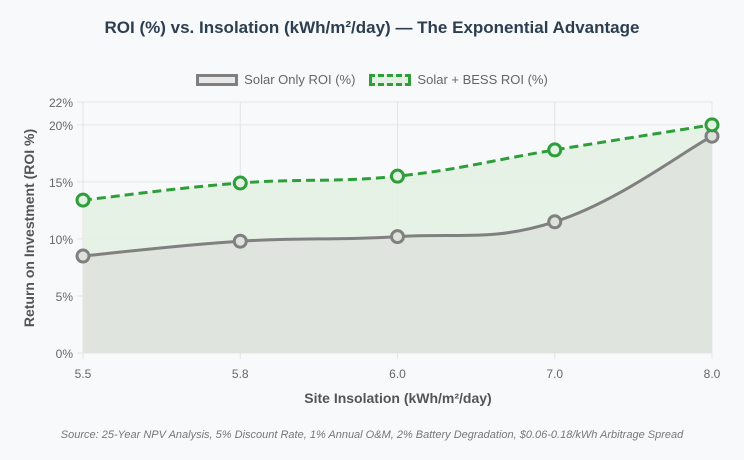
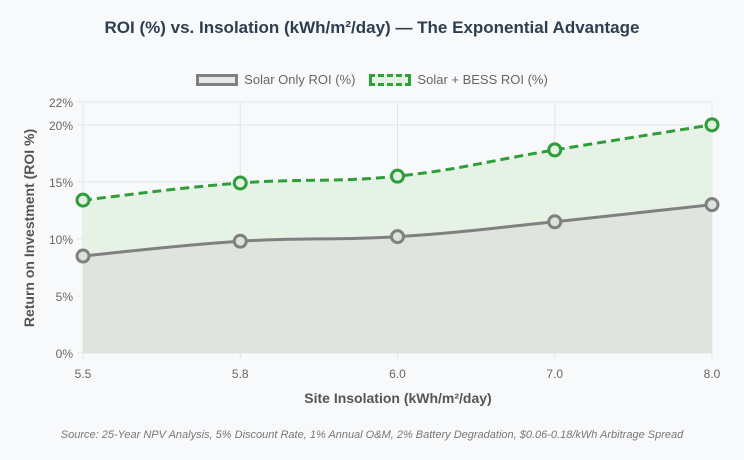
Solar Only ROI (%)/8.0: 19.0% -> 13.0%
